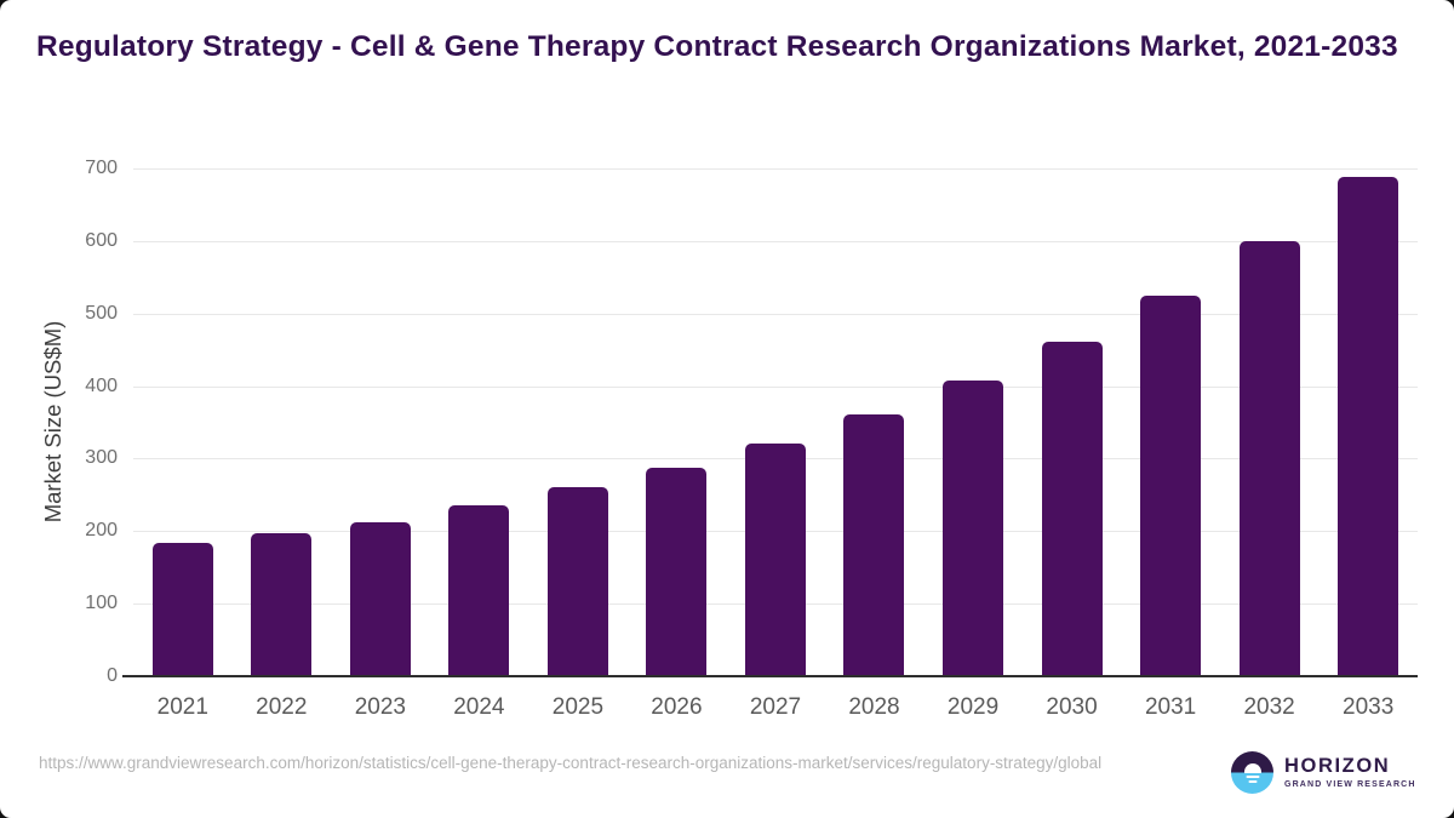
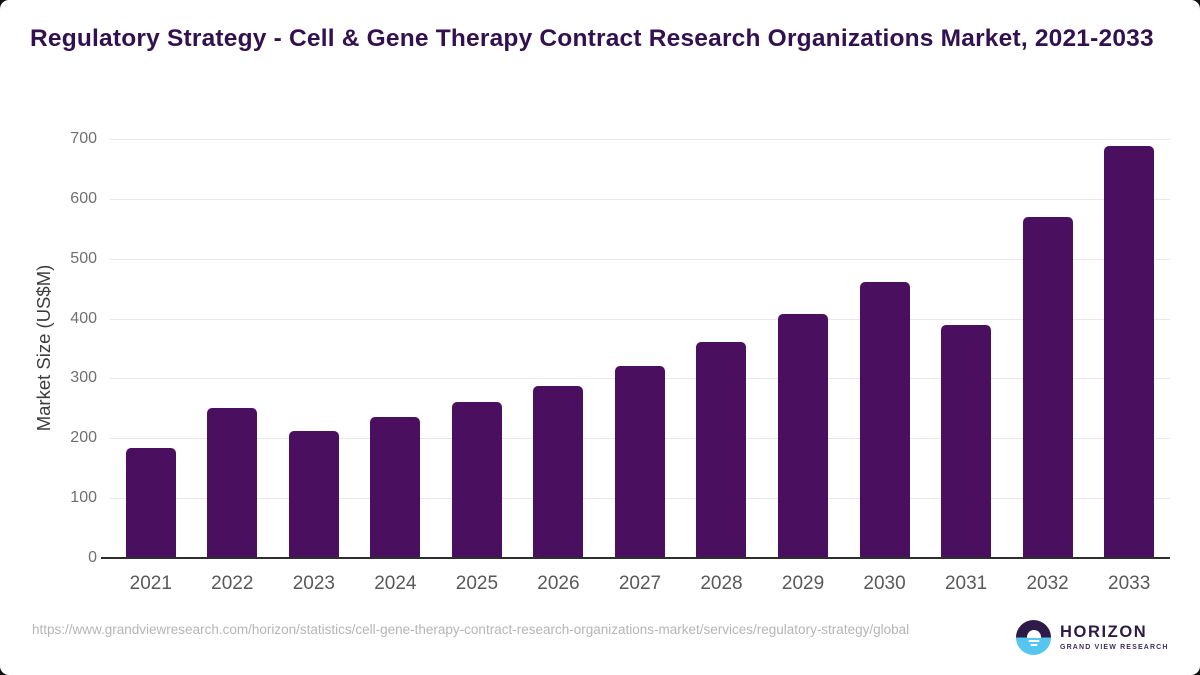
2022: 200 -> 250
2031: 520 -> 390
2032: 600 -> 570
